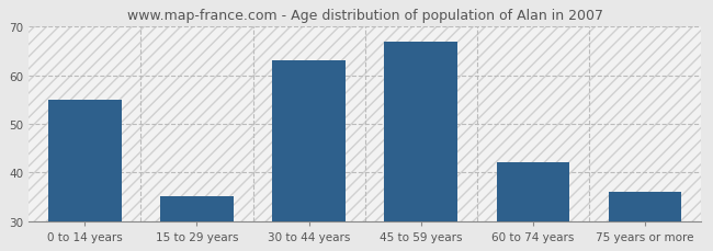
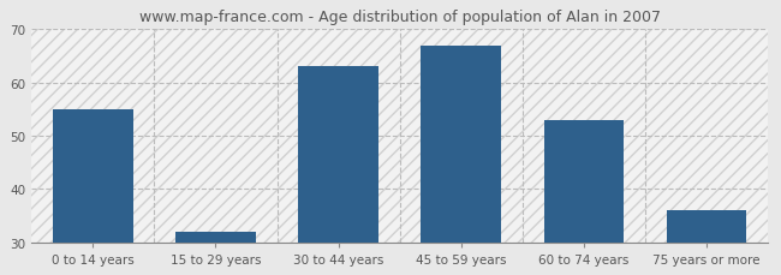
15 to 29 years: 35 -> 32
60 to 74 years: 42 -> 53
